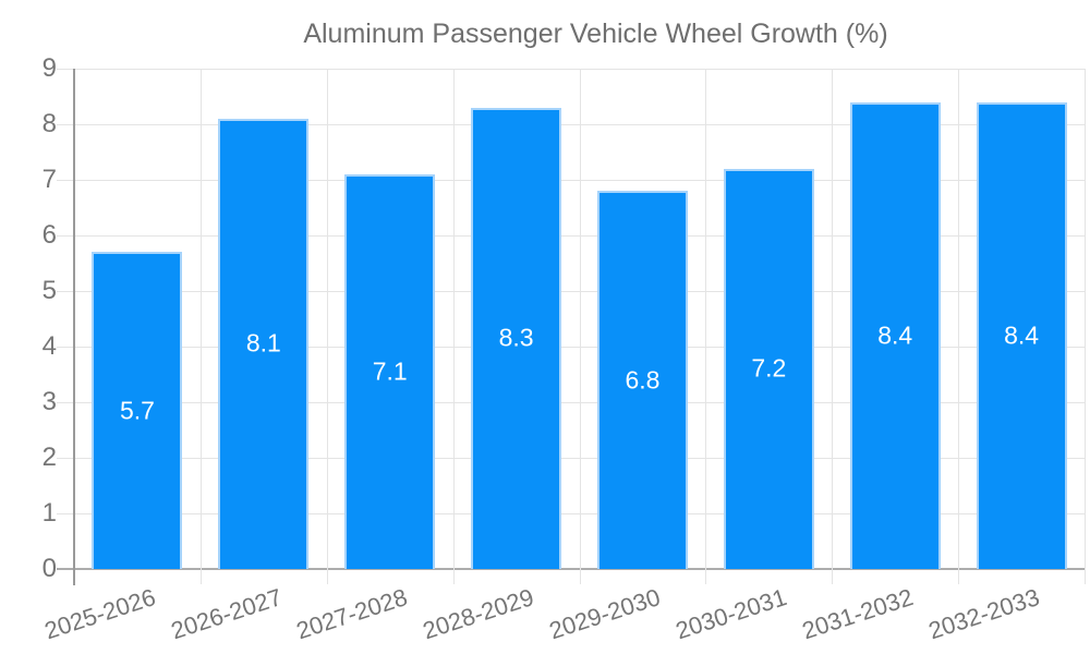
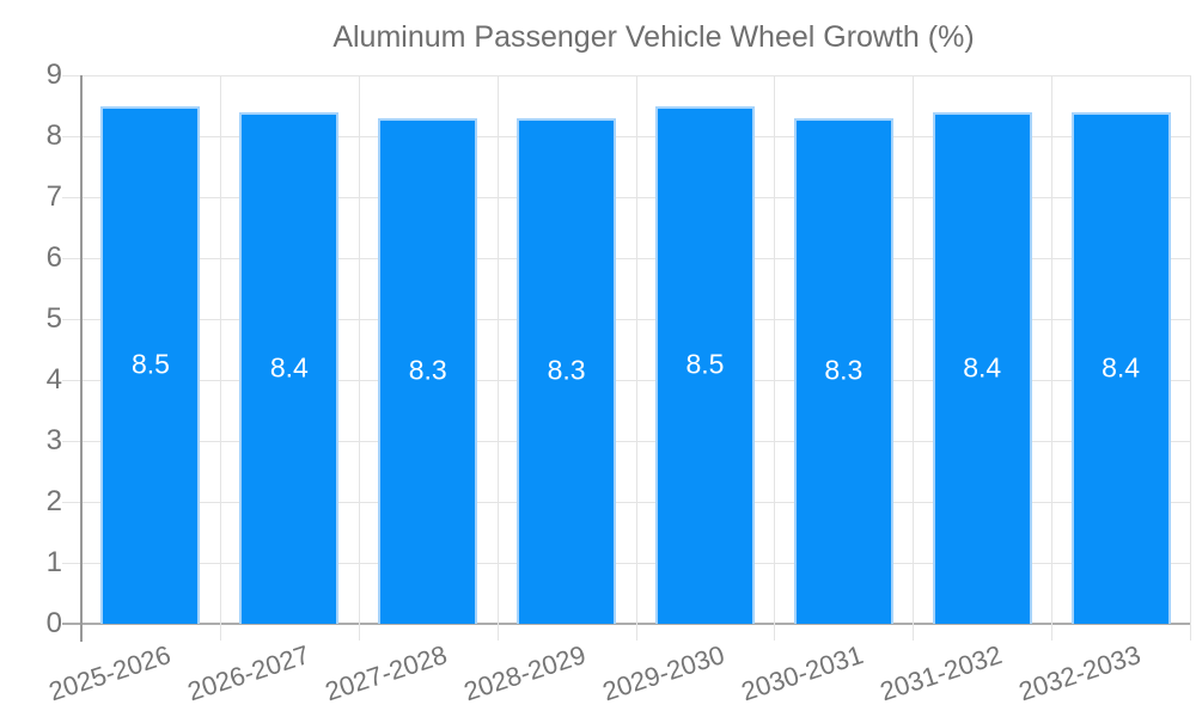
2025-2026: 5.7 -> 8.5
2026-2027: 8.1 -> 8.4
2027-2028: 7.1 -> 8.3
2029-2030: 6.8 -> 8.5
2030-2031: 7.2 -> 8.3
